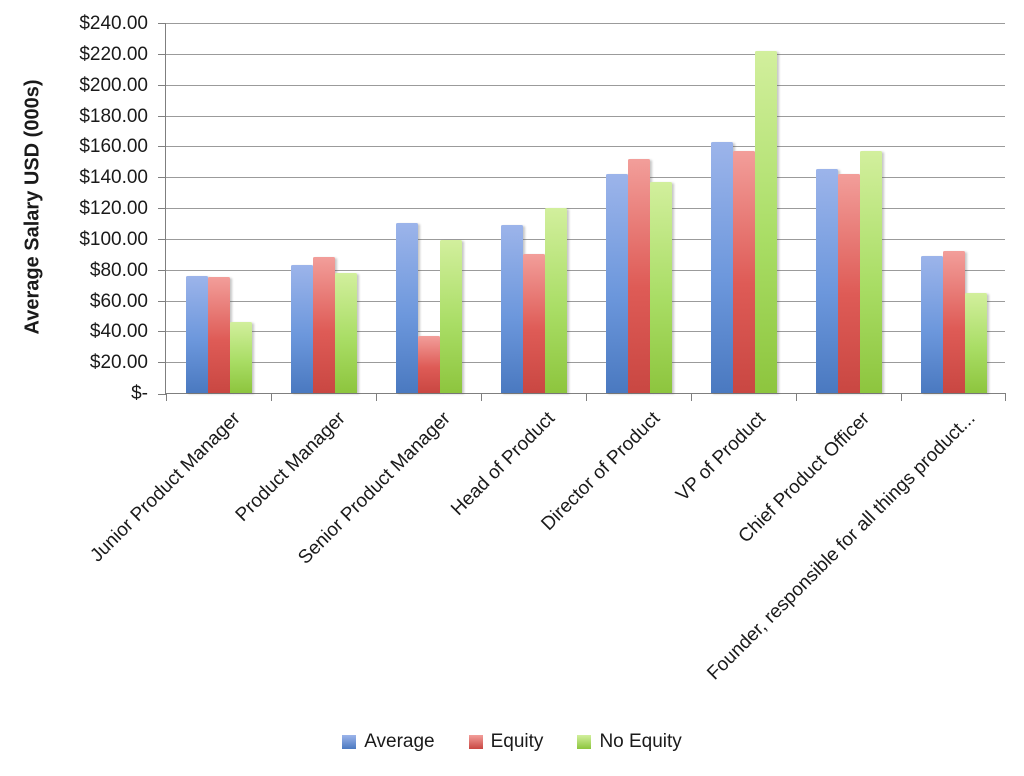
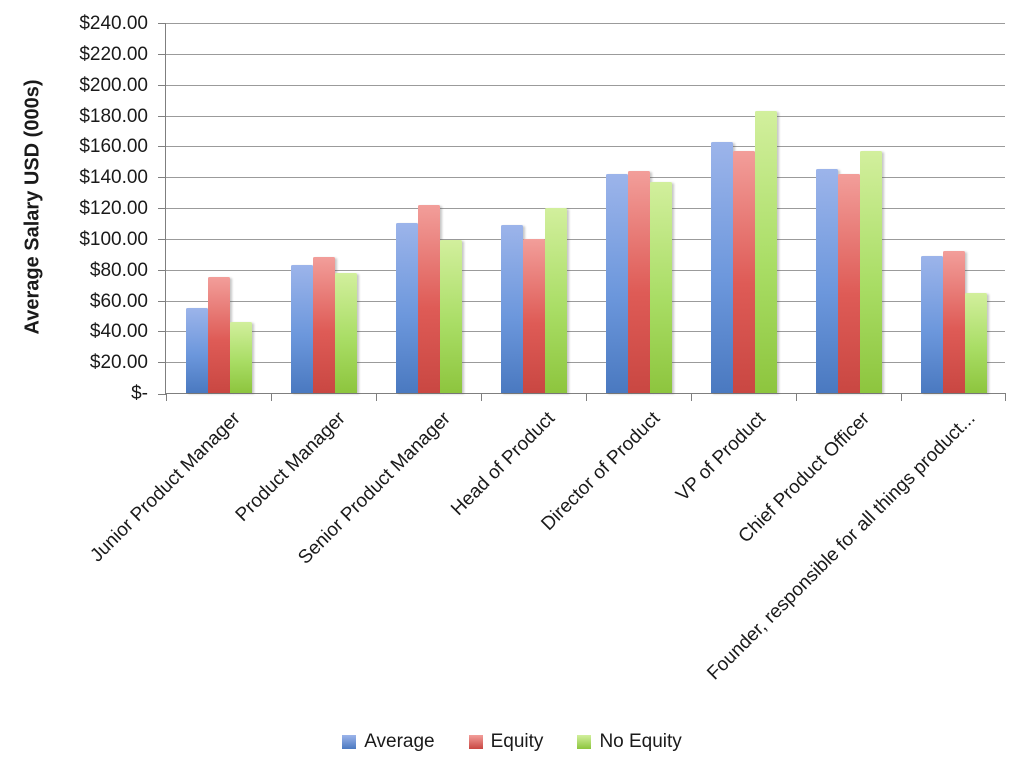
Average/Junior Product Manager: $76 -> $55
Equity/Senior Product Manager: $37 -> $122
Equity/Head of Product: $90 -> $100
Equity/Director of Product: $152 -> $144
No Equity/VP of Product: $222 -> $183
